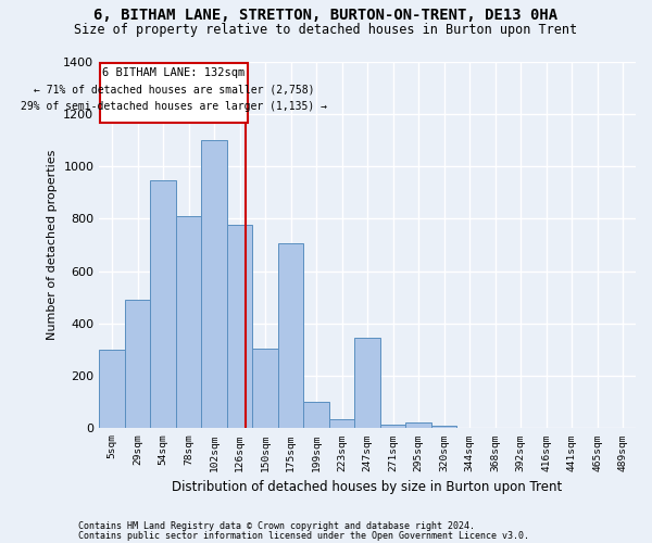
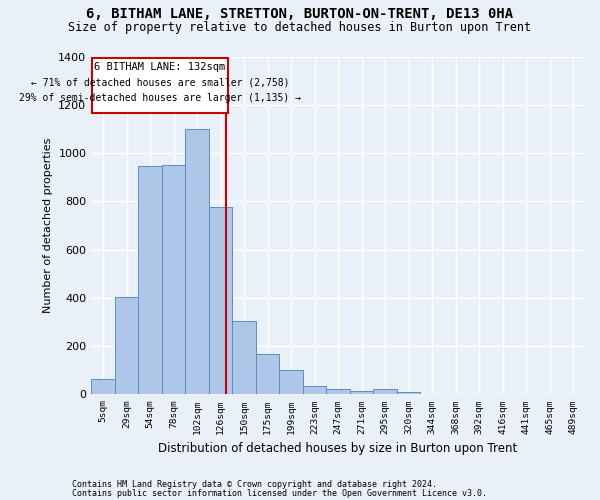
5sqm: 300 -> 65
29sqm: 490 -> 405
78sqm: 810 -> 950
175sqm: 705 -> 165
247sqm: 345 -> 20
